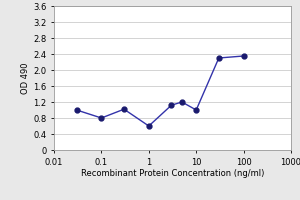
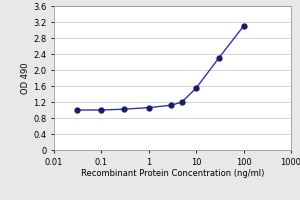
0.1: 0.80 -> 1.00
1: 0.60 -> 1.06
10: 1.00 -> 1.55
100: 2.35 -> 3.10
